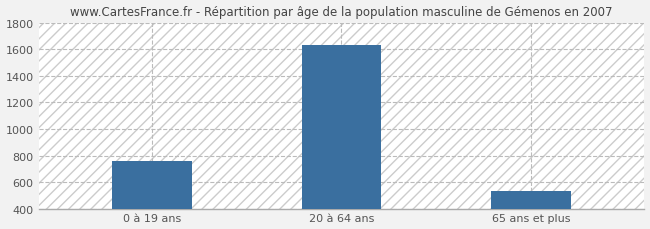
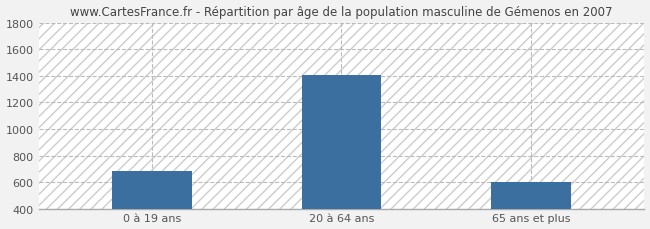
0 à 19 ans: 760 -> 680
20 à 64 ans: 1630 -> 1410
65 ans et plus: 530 -> 600
